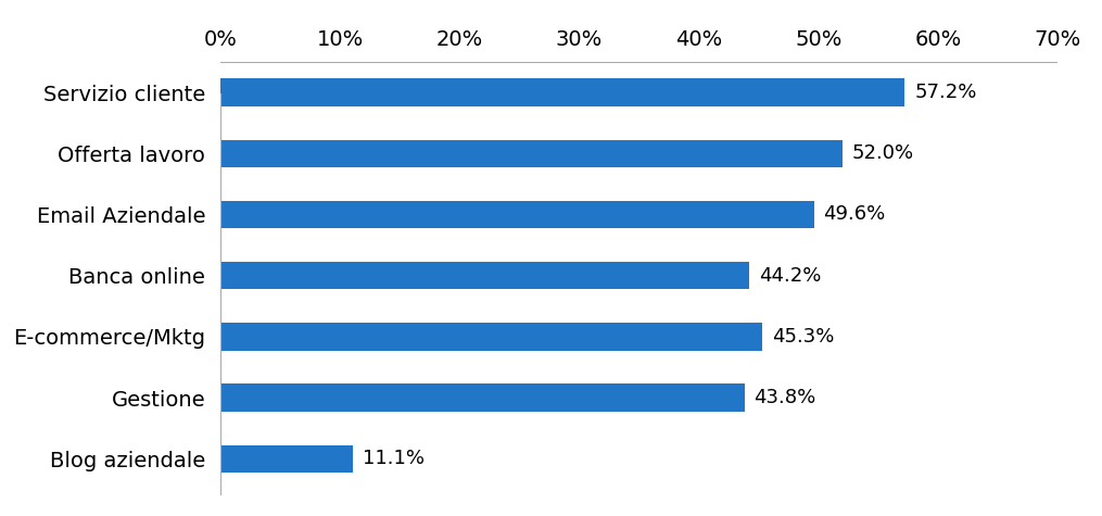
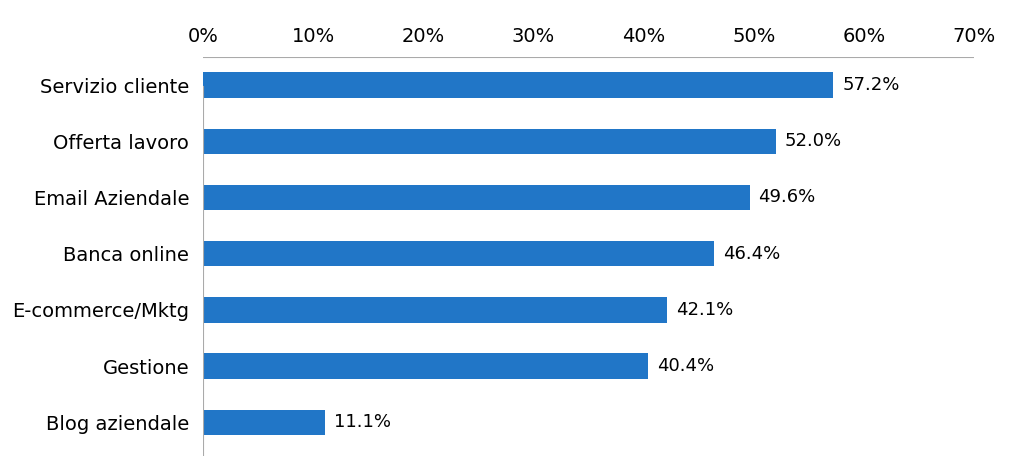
Banca online: 44.2% -> 46.4%
E-commerce/Mktg: 45.3% -> 42.1%
Gestione: 43.8% -> 40.4%
